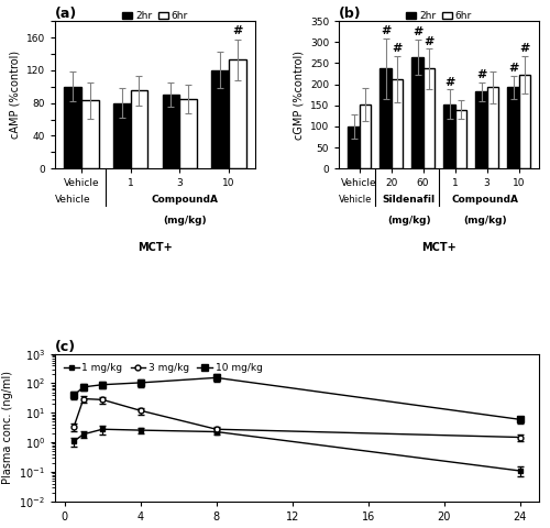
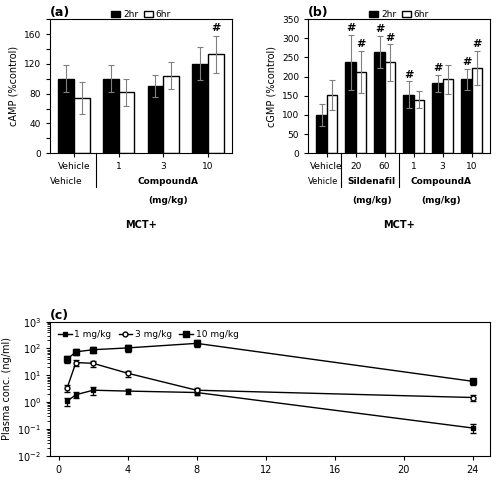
(a)/6hr/Vehicle: 83 -> 74
(a)/2hr/1: 80 -> 100
(a)/6hr/1: 95 -> 82
(a)/6hr/3: 85 -> 104
